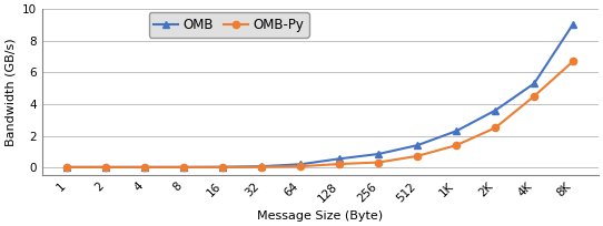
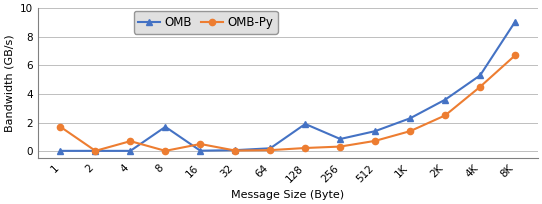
OMB-Py/1: 0.0 -> 1.7
OMB-Py/4: 0.0 -> 0.7
OMB/8: 0.0 -> 1.7
OMB-Py/16: 0.0 -> 0.5
OMB/128: 0.6 -> 1.9
